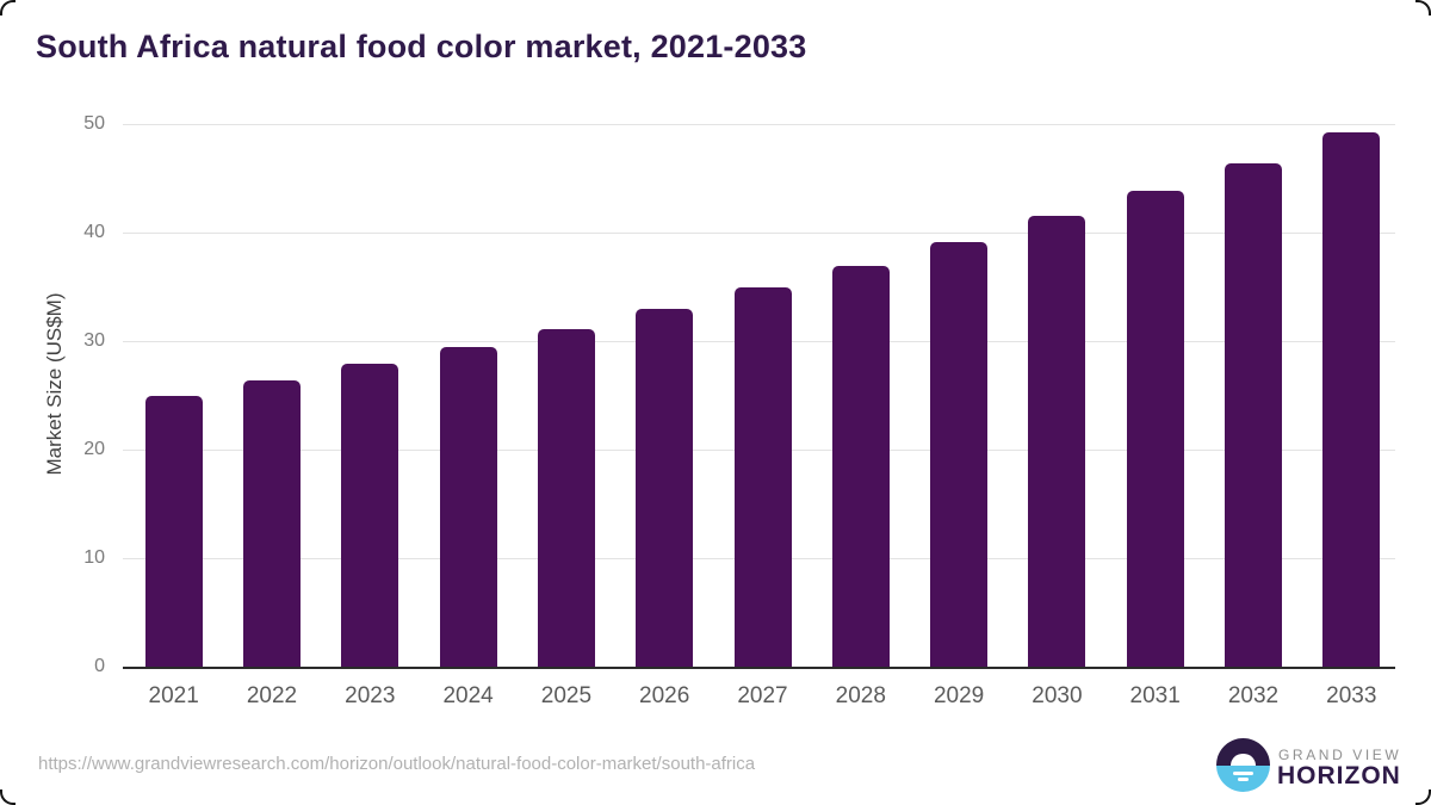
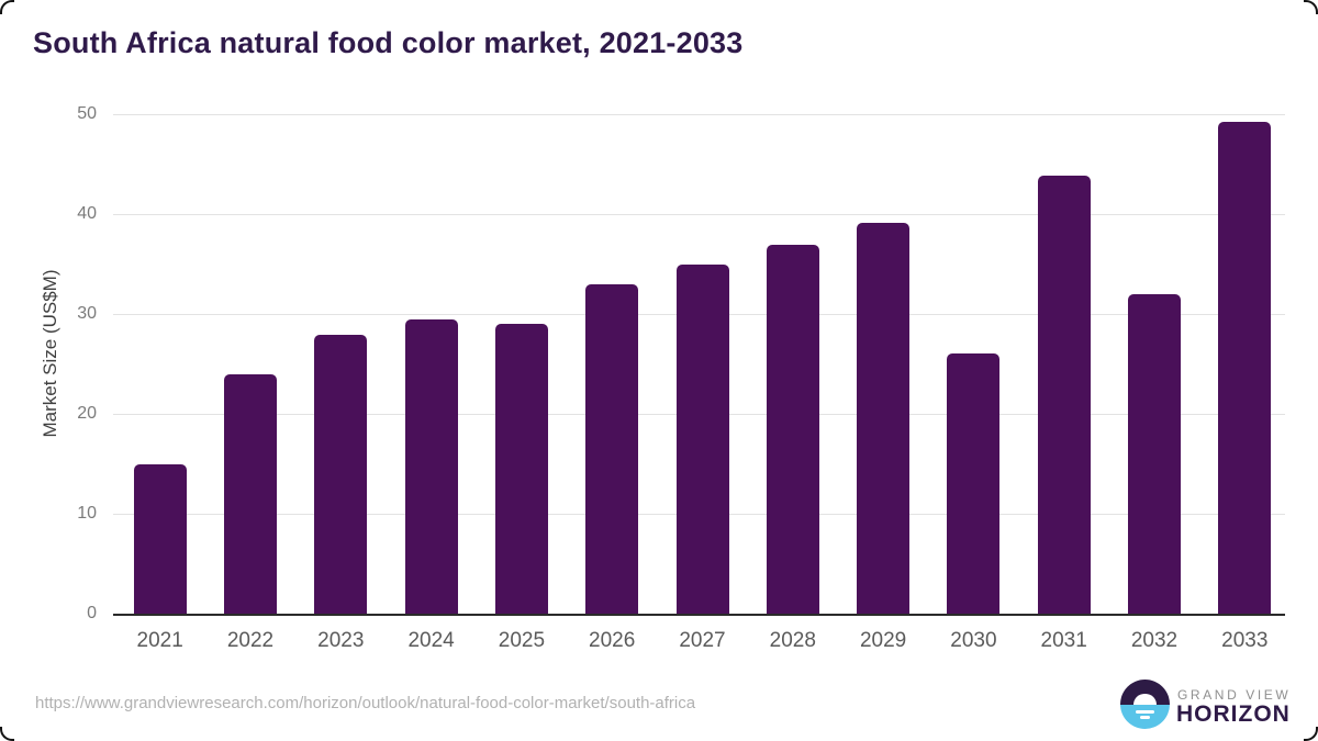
2021: 25 -> 15
2022: 26 -> 24
2025: 31 -> 29
2030: 42 -> 26
2032: 46 -> 32
